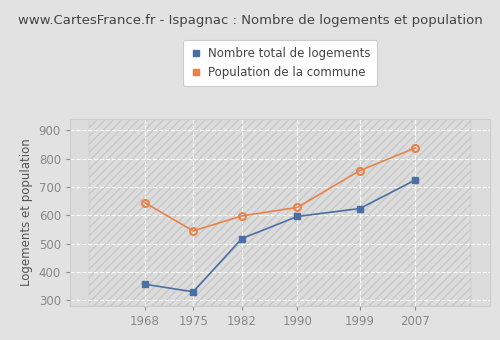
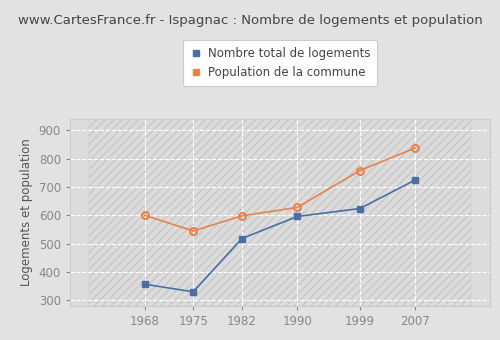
Population de la commune/1968: 645 -> 600
